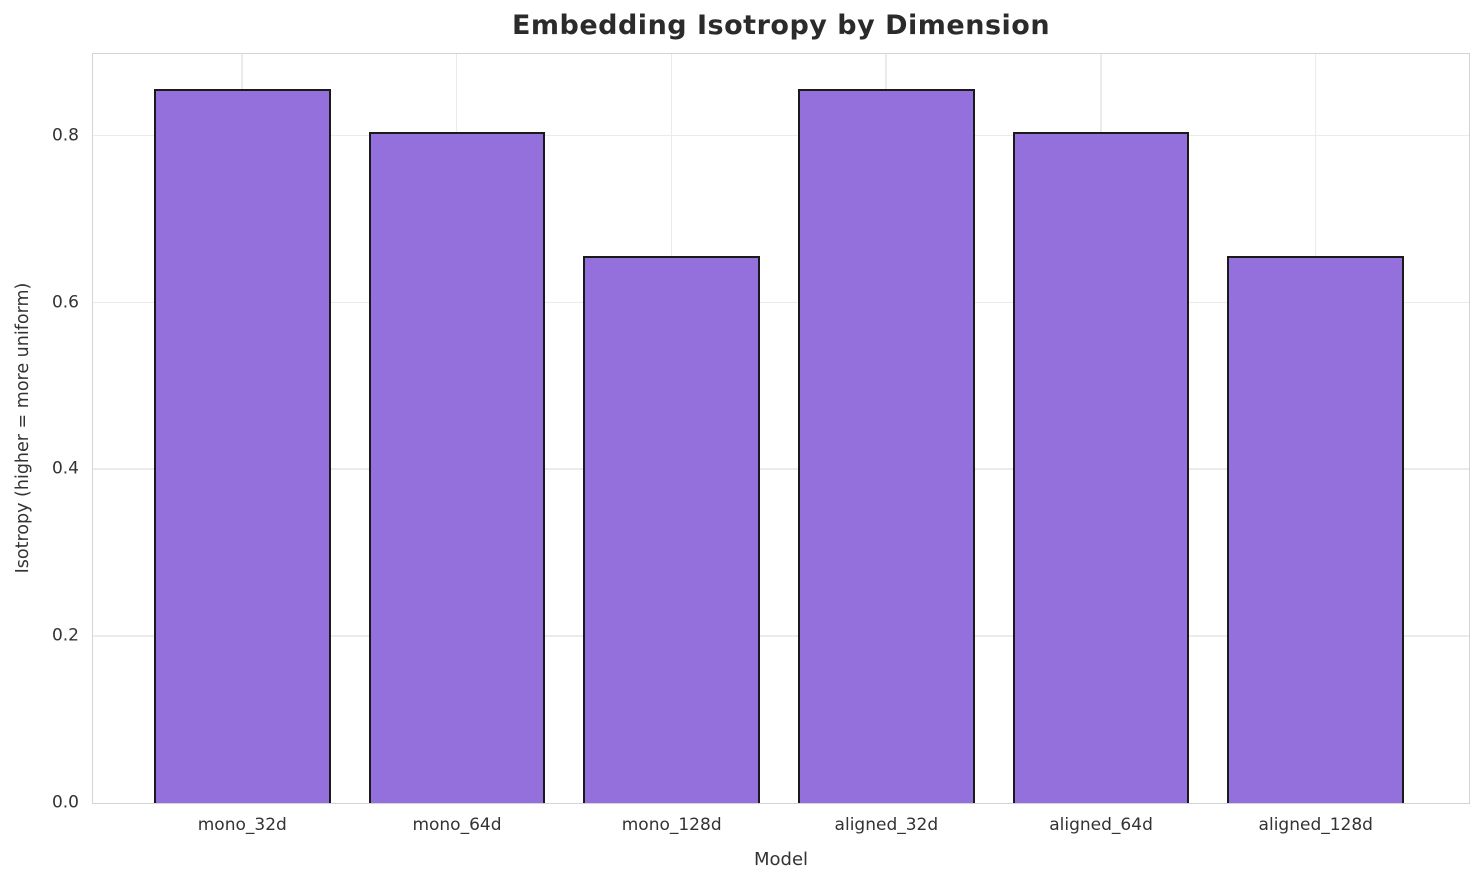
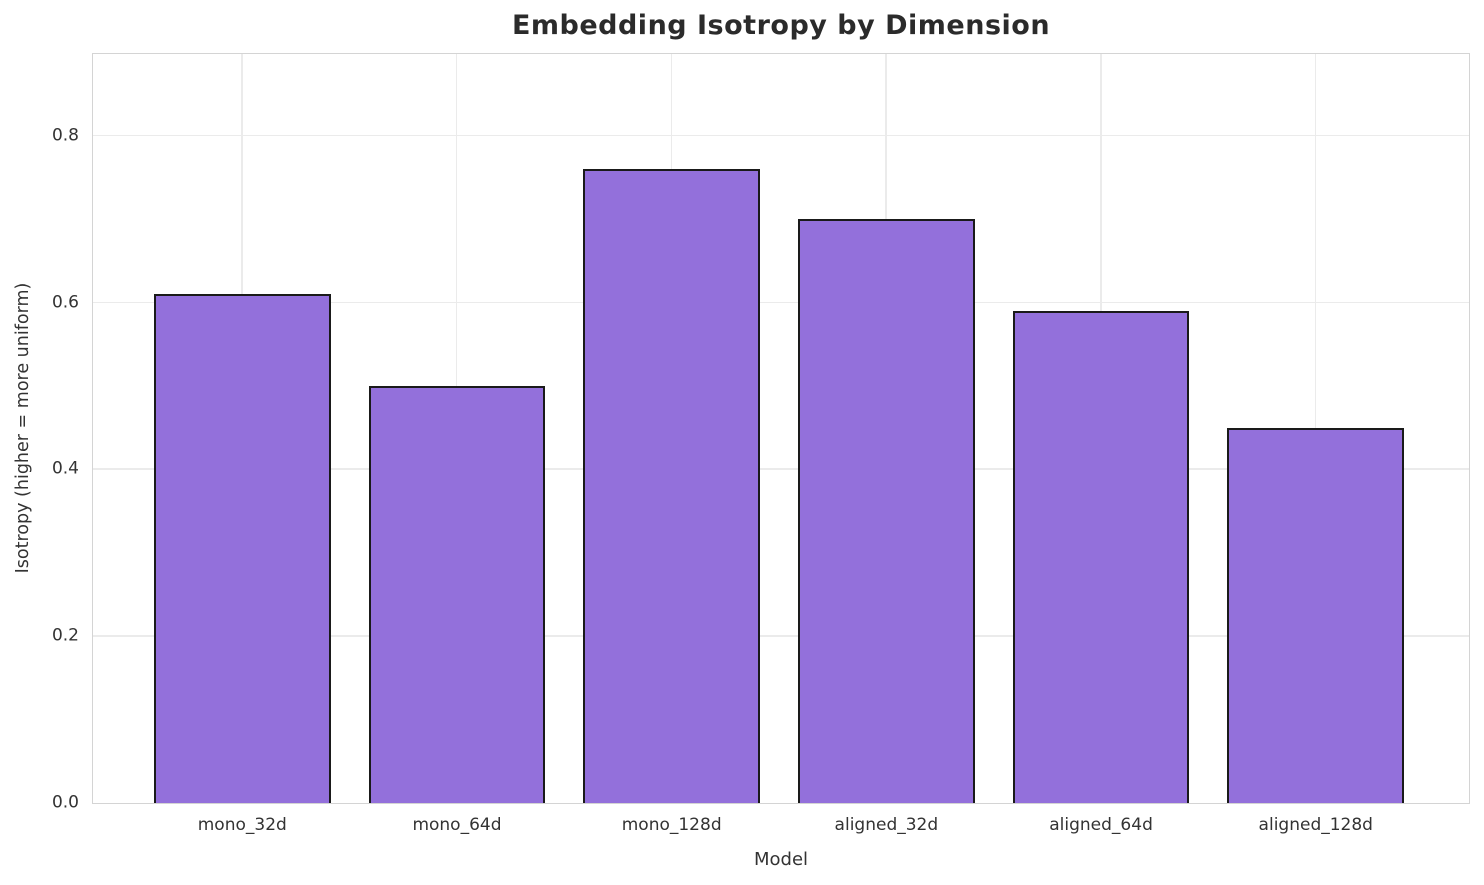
mono_32d: 0.86 -> 0.61
mono_64d: 0.81 -> 0.50
mono_128d: 0.66 -> 0.76
aligned_32d: 0.86 -> 0.70
aligned_64d: 0.81 -> 0.59
aligned_128d: 0.66 -> 0.45
